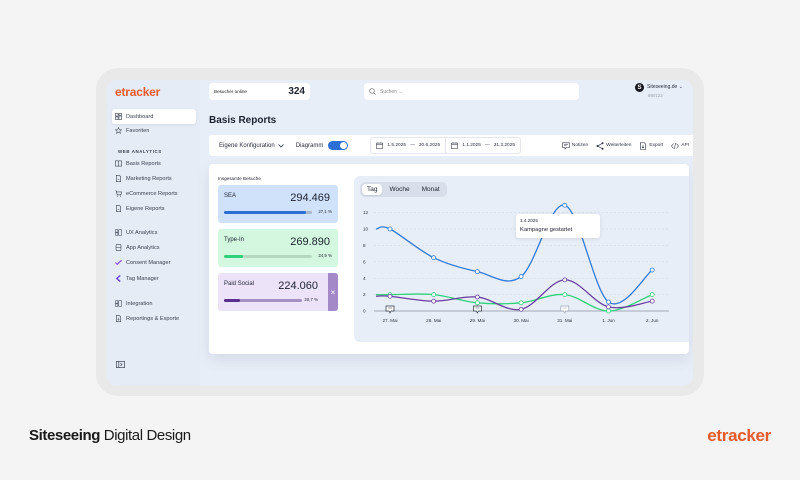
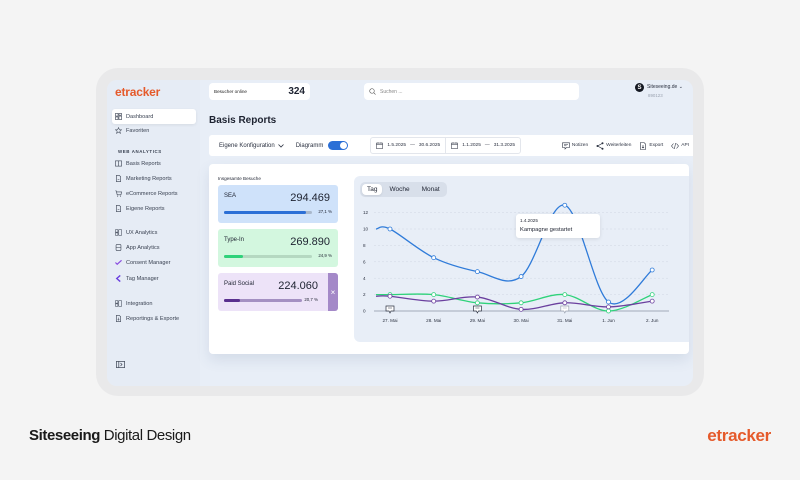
Paid Social/31. Mai: 4 -> 1
